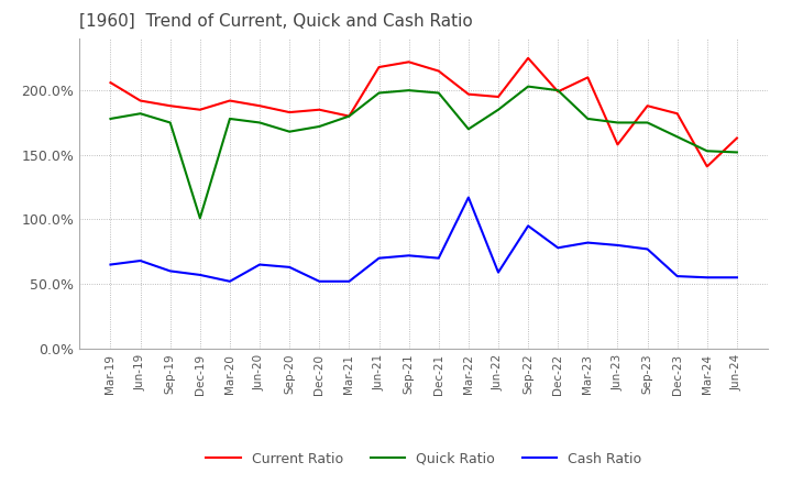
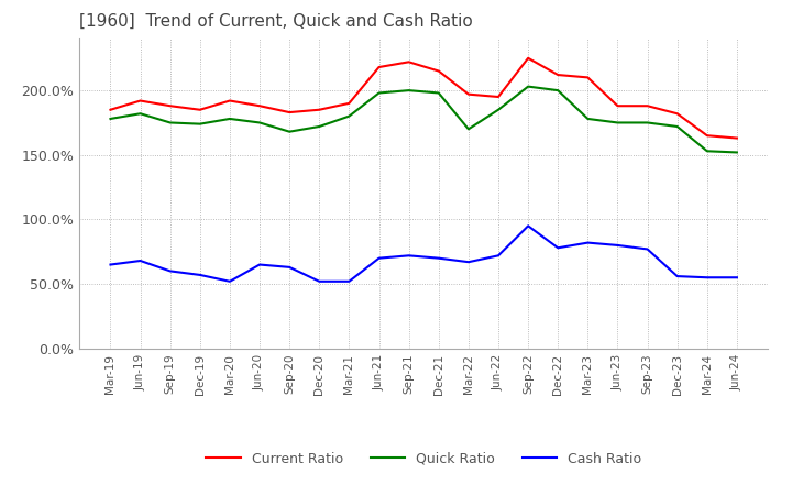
Current Ratio/Mar-19: 206% -> 185%
Quick Ratio/Dec-19: 101% -> 174%
Current Ratio/Mar-21: 180% -> 190%
Cash Ratio/Mar-22: 117% -> 67%
Cash Ratio/Jun-22: 59% -> 72%
Current Ratio/Dec-22: 199% -> 212%
Current Ratio/Jun-23: 158% -> 188%
Quick Ratio/Dec-23: 164% -> 172%
Current Ratio/Mar-24: 141% -> 165%
